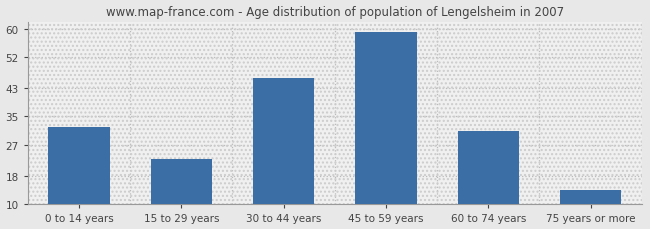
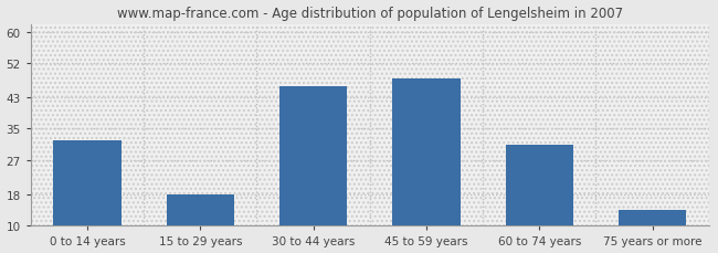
15 to 29 years: 23 -> 18
45 to 59 years: 59 -> 48
